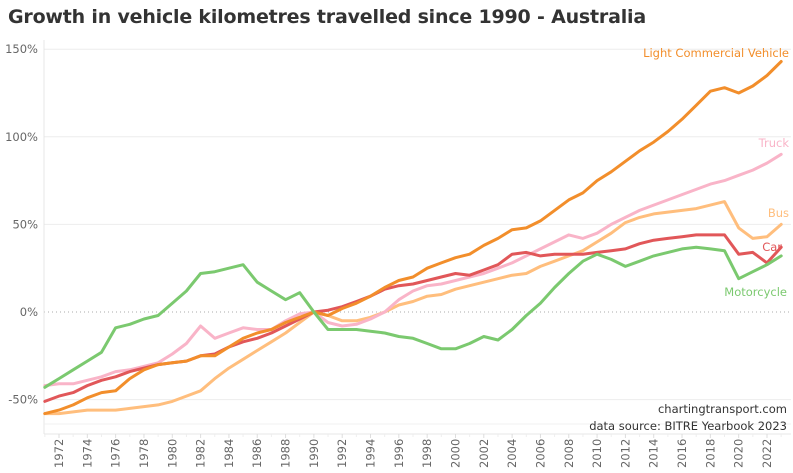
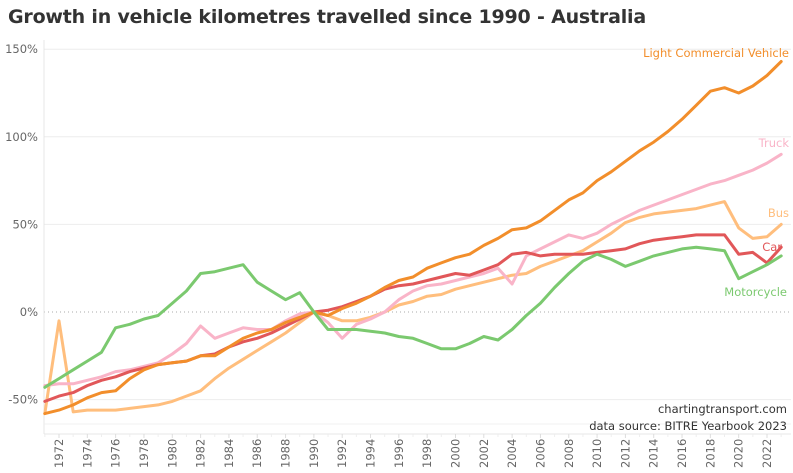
Bus/1972: -58% -> -5%
Truck/1992: -8% -> -15%
Truck/2004: 28% -> 16%
